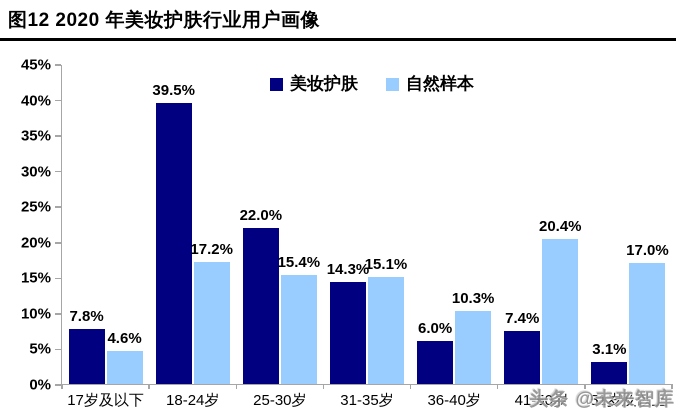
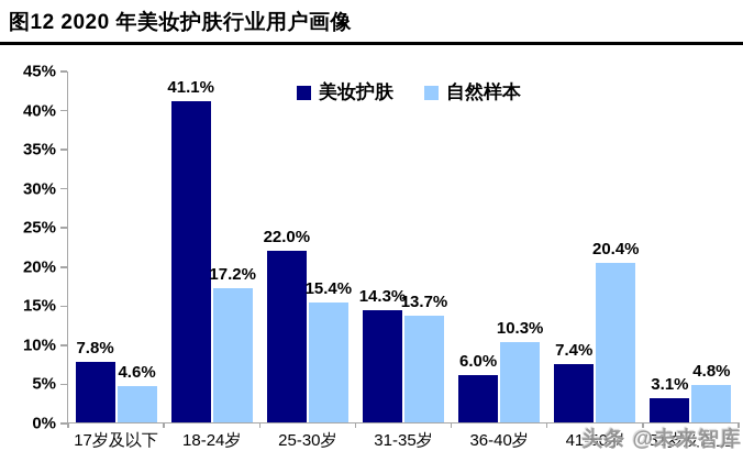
美妆护肤/18-24岁: 39.5% -> 41.1%
自然样本/31-35岁: 15.1% -> 13.7%
自然样本/51岁及以上: 17.0% -> 4.8%
